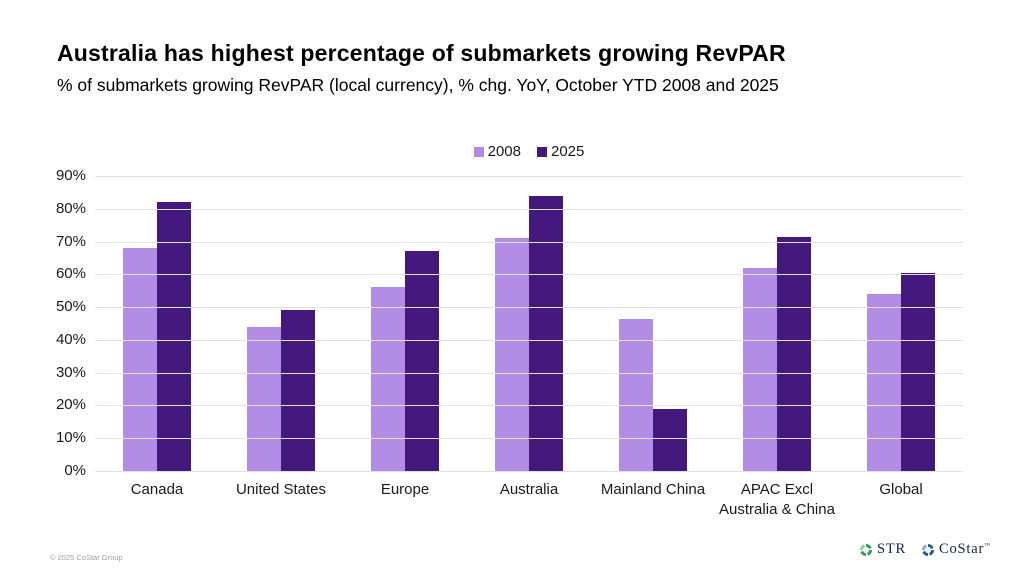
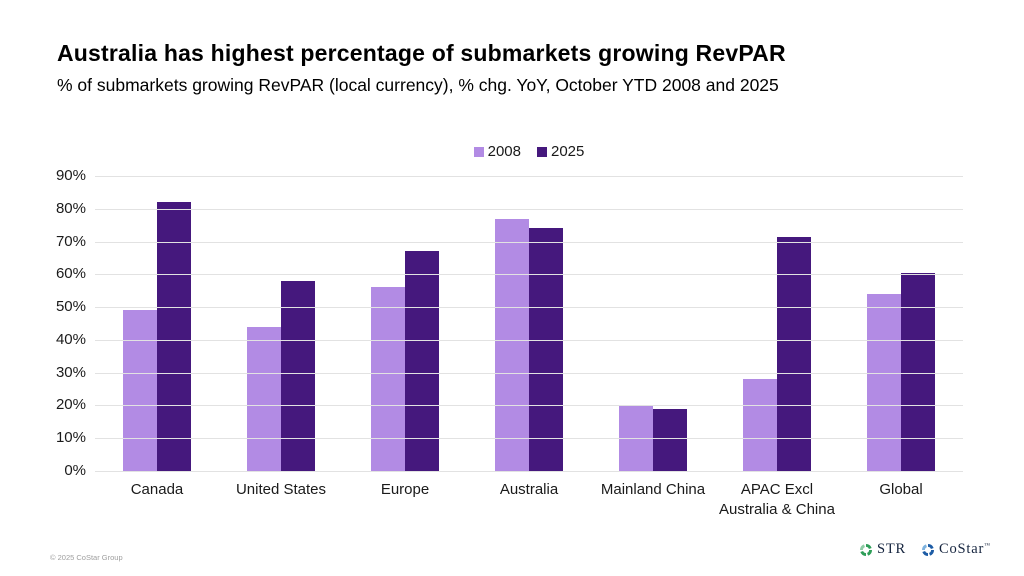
2008/Canada: 68% -> 49%
2025/United States: 49% -> 58%
2008/Australia: 71% -> 77%
2025/Australia: 84% -> 74%
2008/Mainland China: 46% -> 20%
2008/APAC Excl Australia & China: 62% -> 28%
